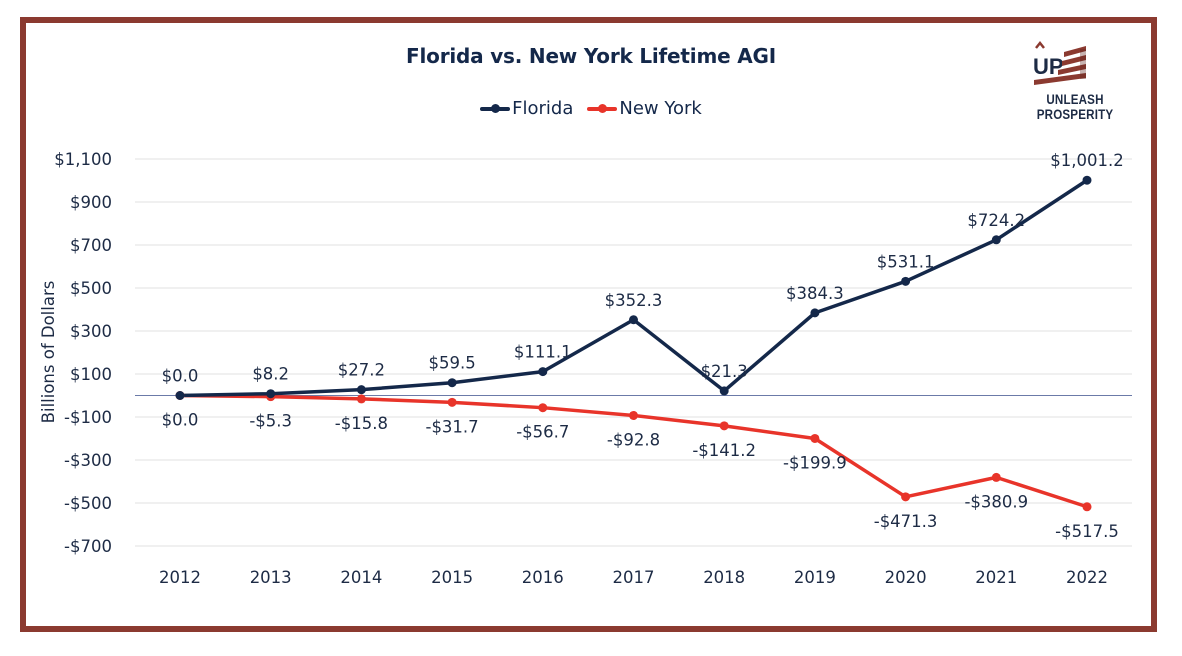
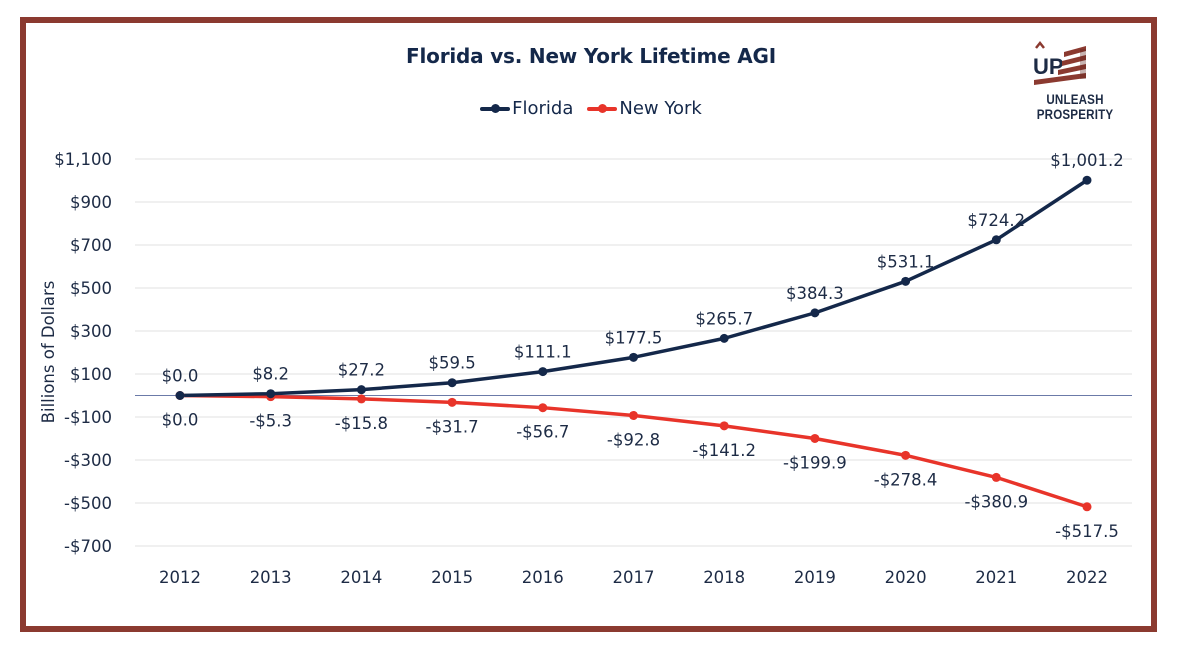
Florida/2017: $352.3 -> $177.5
Florida/2018: $21.3 -> $265.7
New York/2020: -$471.3 -> -$278.4
